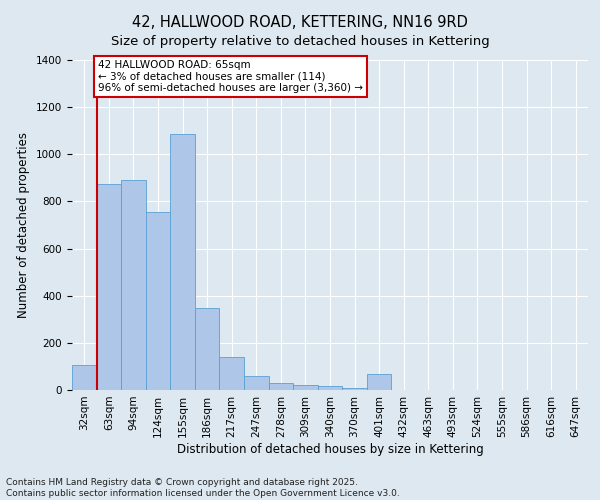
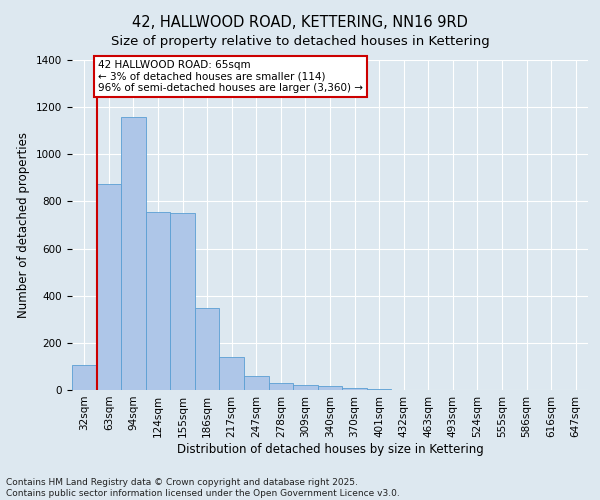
94sqm: 890 -> 1160
155sqm: 1085 -> 750
401sqm: 70 -> 5
